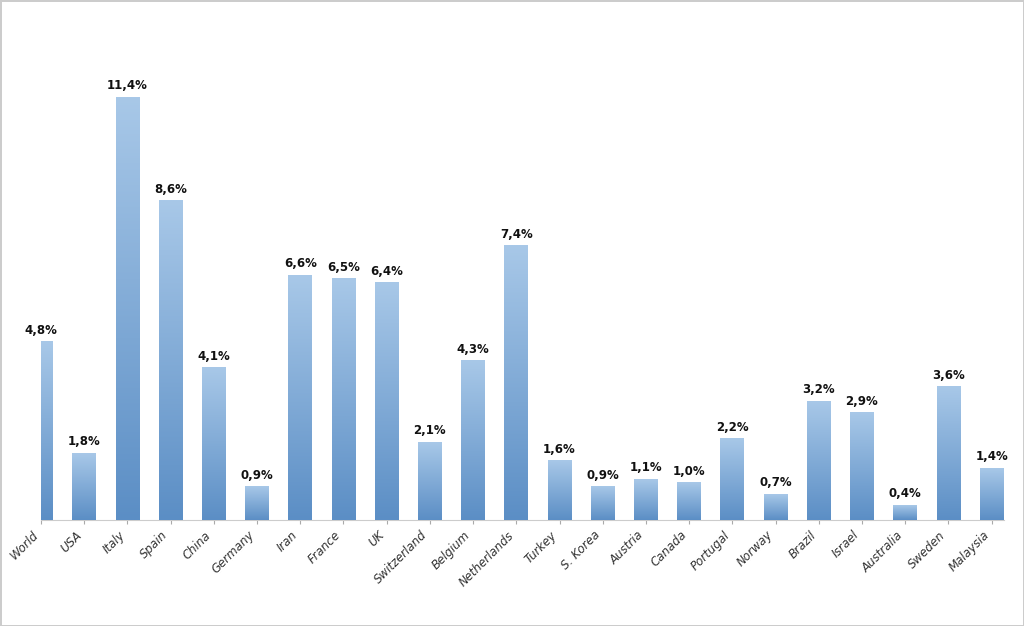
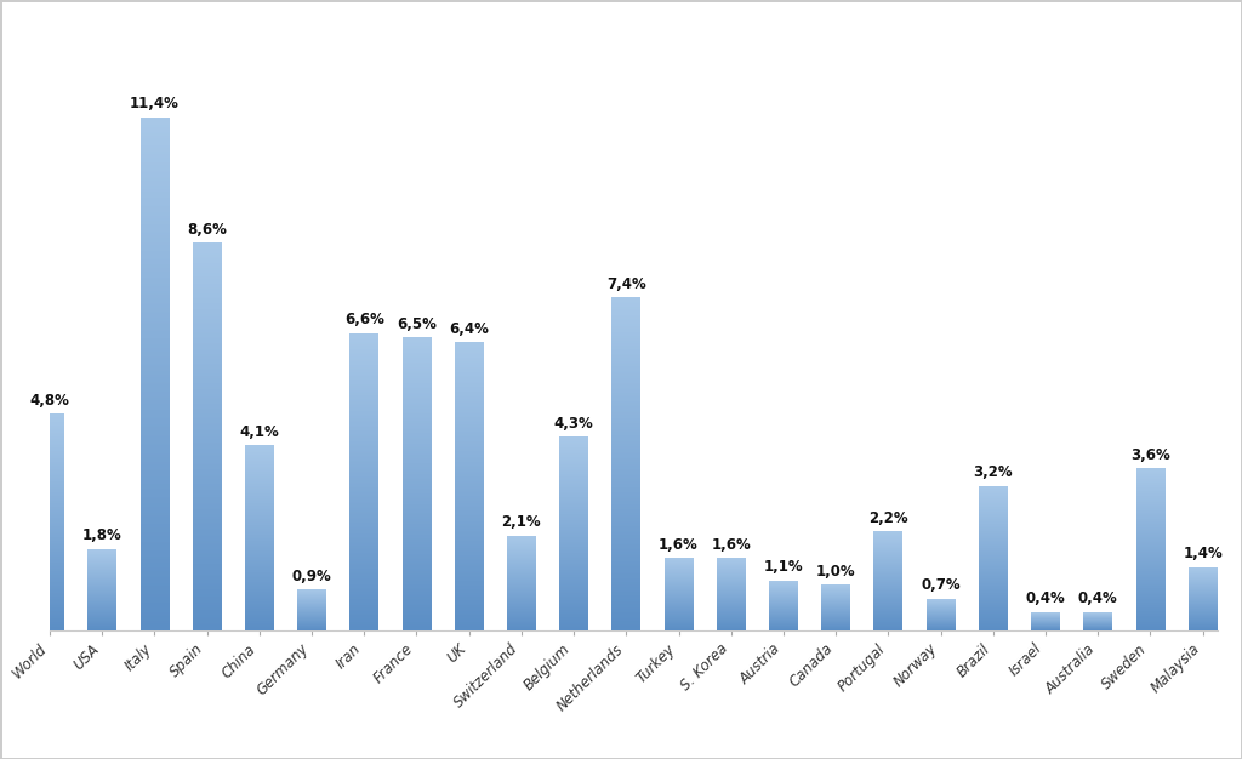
S. Korea: 0,9% -> 1,6%
Israel: 2,9% -> 0,4%
